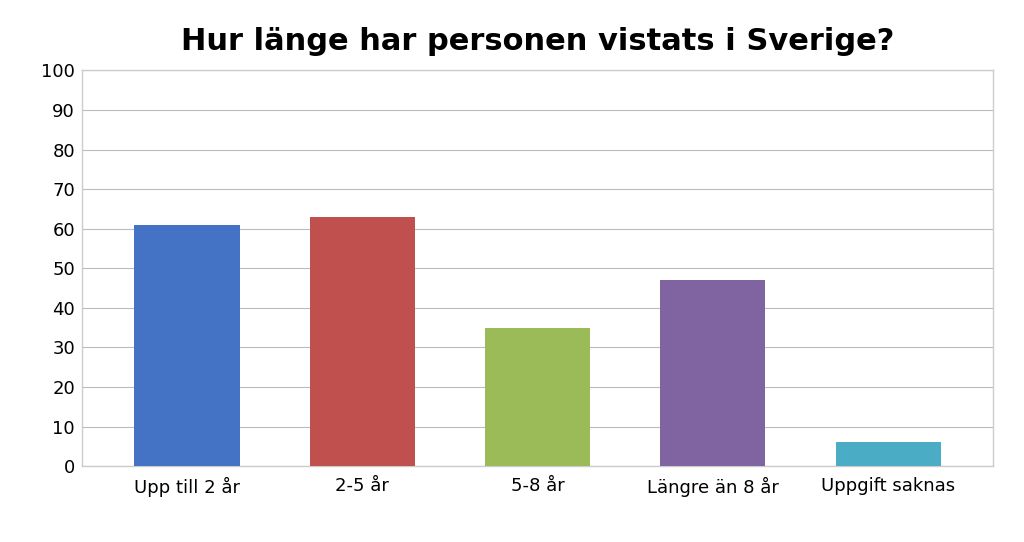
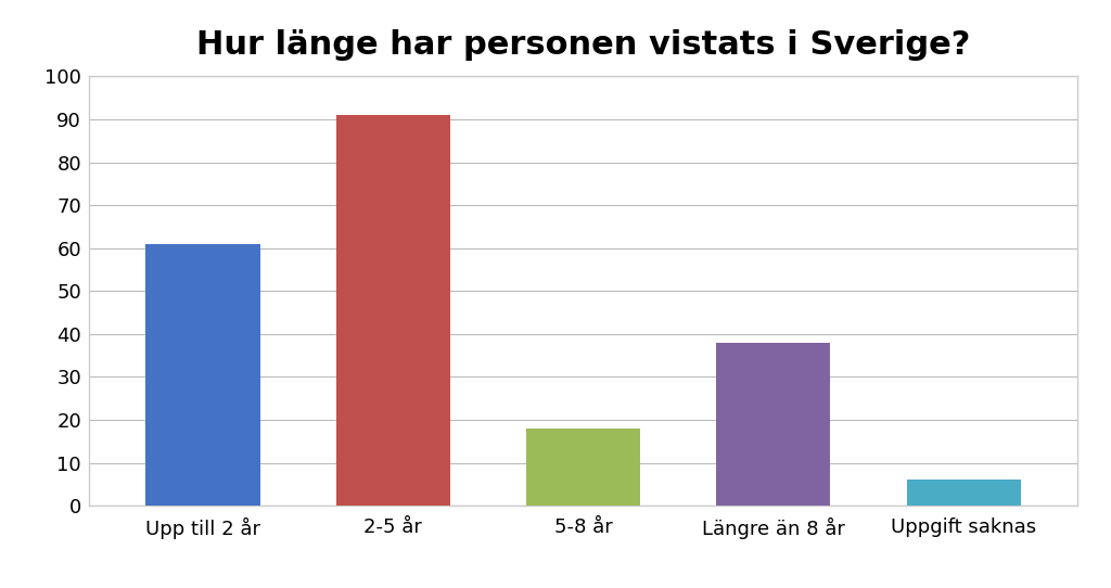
2-5 år: 63 -> 91
5-8 år: 35 -> 18
Längre än 8 år: 47 -> 38
